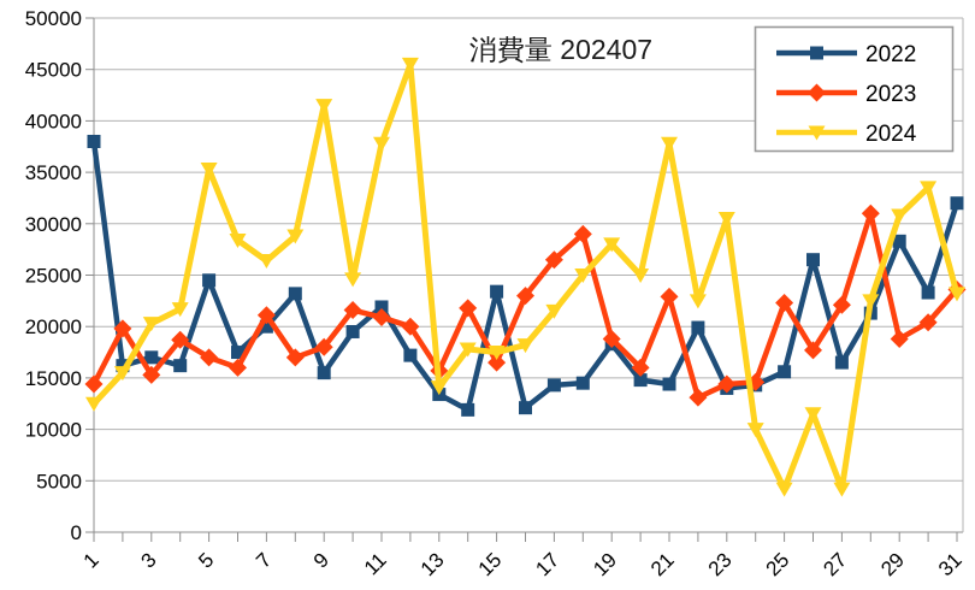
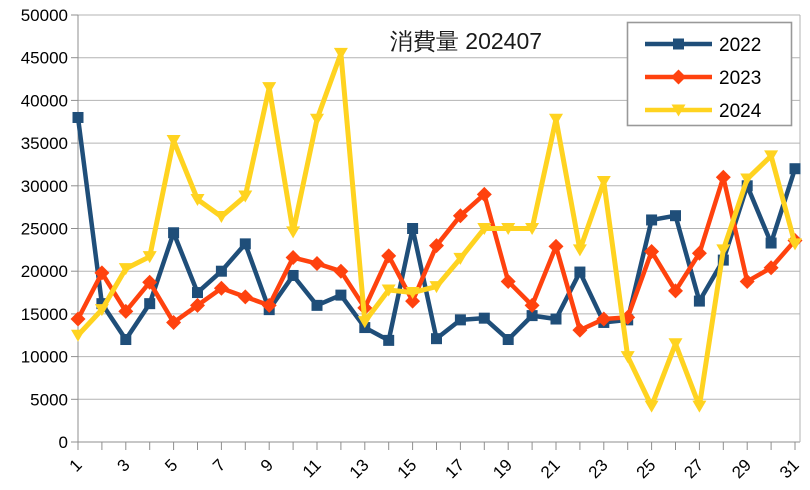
2022/3: 17000 -> 12000
2023/5: 17000 -> 14000
2023/7: 21000 -> 18000
2023/9: 18000 -> 16000
2022/11: 22000 -> 16000
2022/15: 23000 -> 25000
2022/19: 18000 -> 12000
2024/19: 28000 -> 25000
2022/25: 16000 -> 26000
2022/29: 28000 -> 30000
